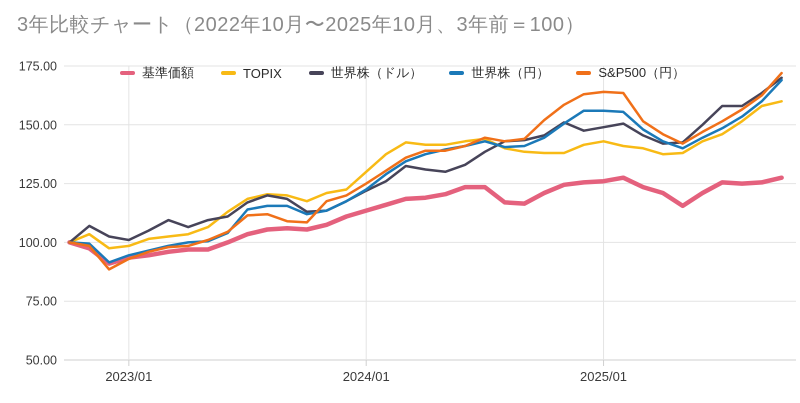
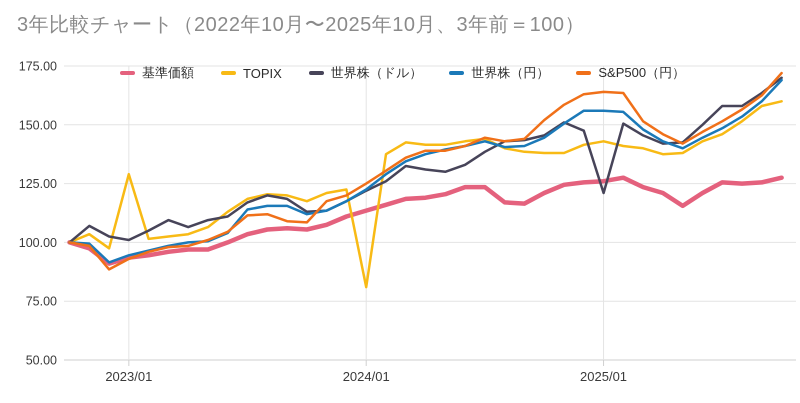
TOPIX/2023/01: 98 -> 129
TOPIX/2024/01: 130 -> 81
世界株（ドル）/2025/01: 149 -> 121
